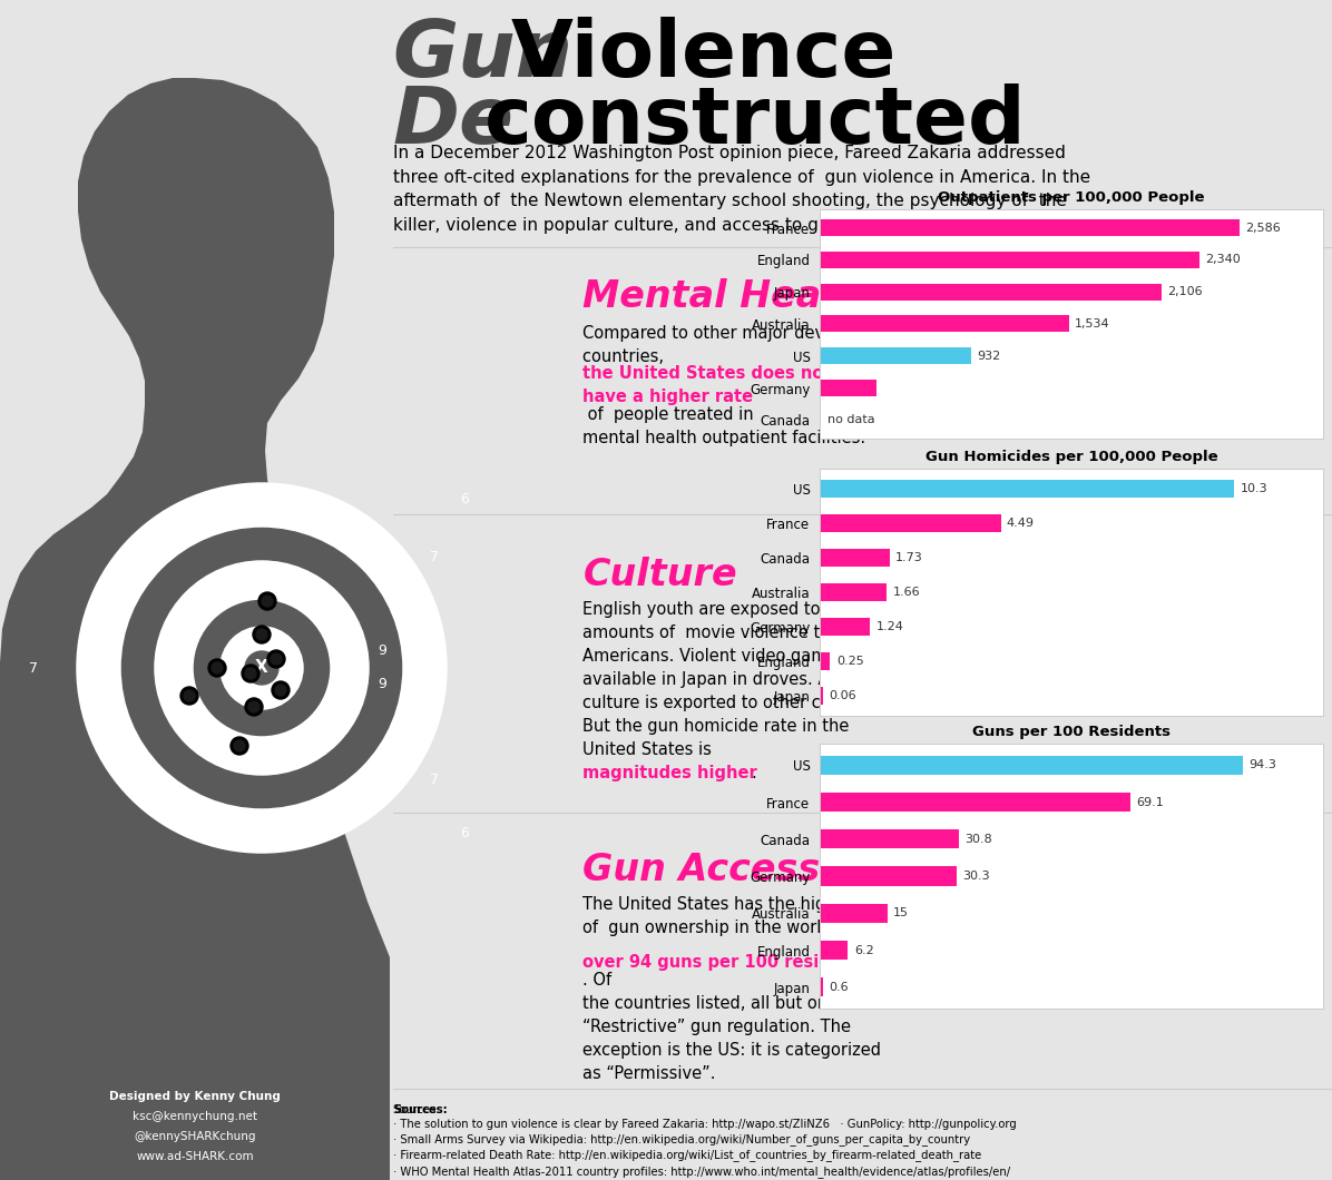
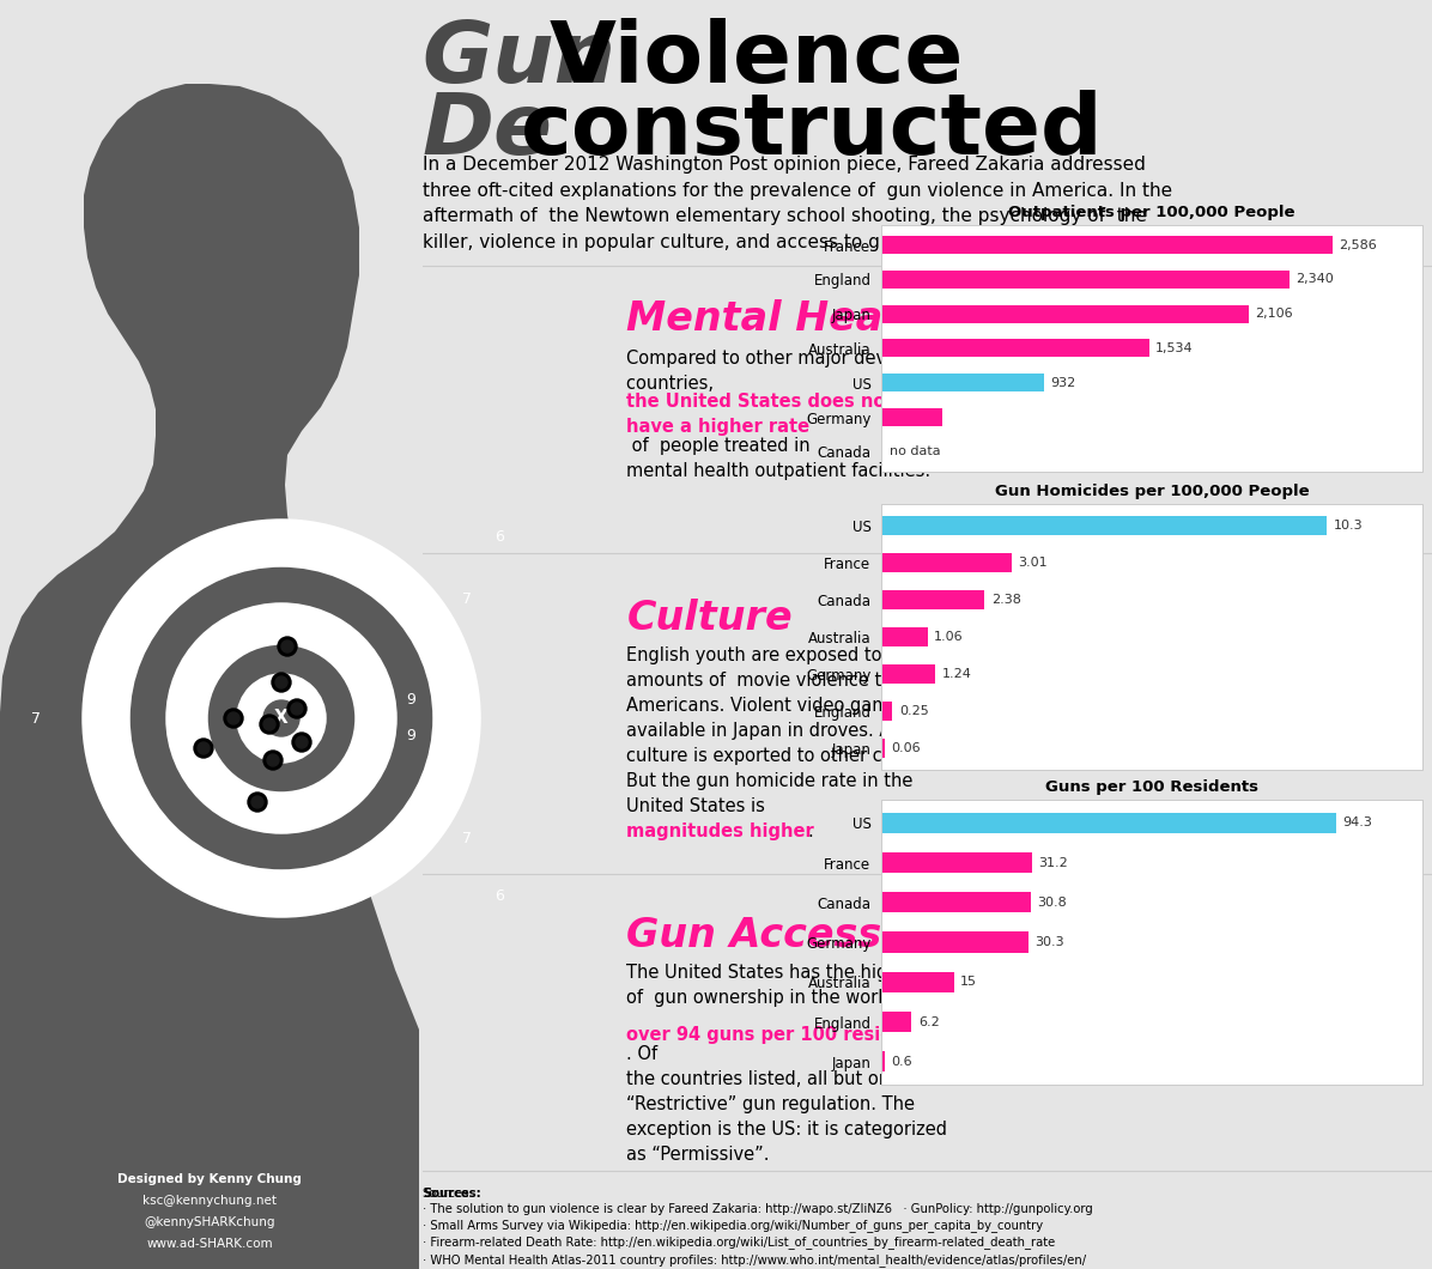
Gun Homicides per 100,000 People/France: 4.49 -> 3.01
Gun Homicides per 100,000 People/Canada: 1.73 -> 2.38
Gun Homicides per 100,000 People/Australia: 1.66 -> 1.06
Guns per 100 Residents/France: 69.1 -> 31.2
